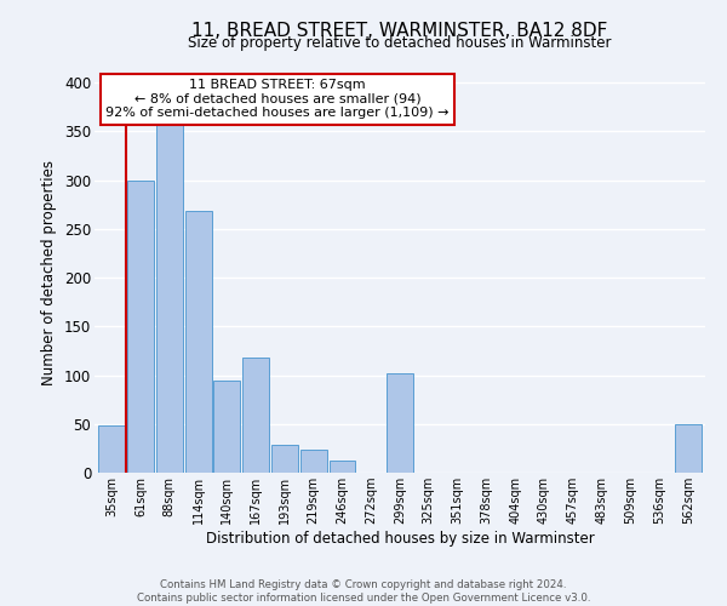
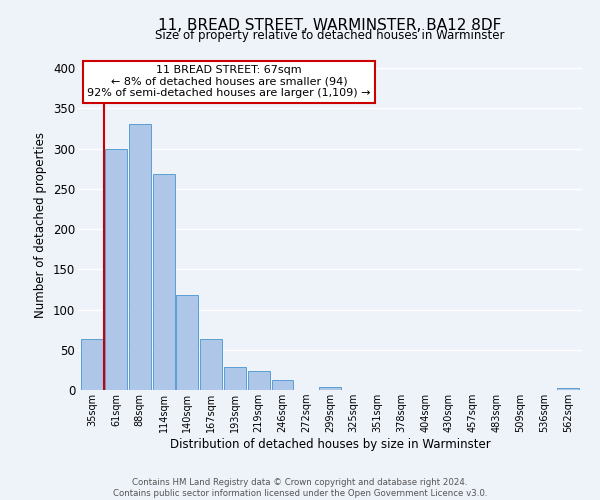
35sqm: 48 -> 63
88sqm: 358 -> 330
140sqm: 94 -> 118
167sqm: 118 -> 63
299sqm: 102 -> 4
562sqm: 50 -> 3
